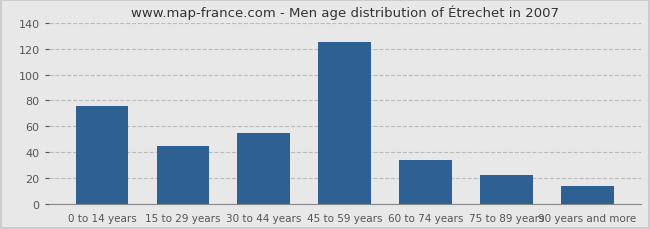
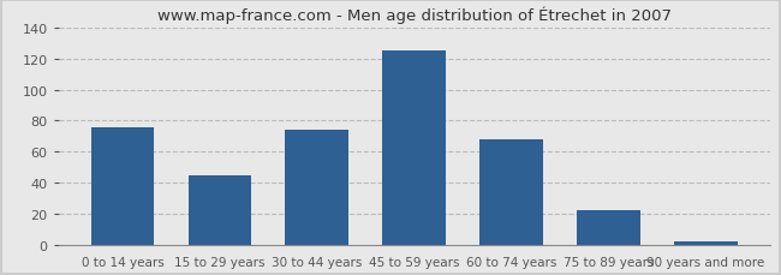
30 to 44 years: 55 -> 74
60 to 74 years: 34 -> 68
90 years and more: 14 -> 2
